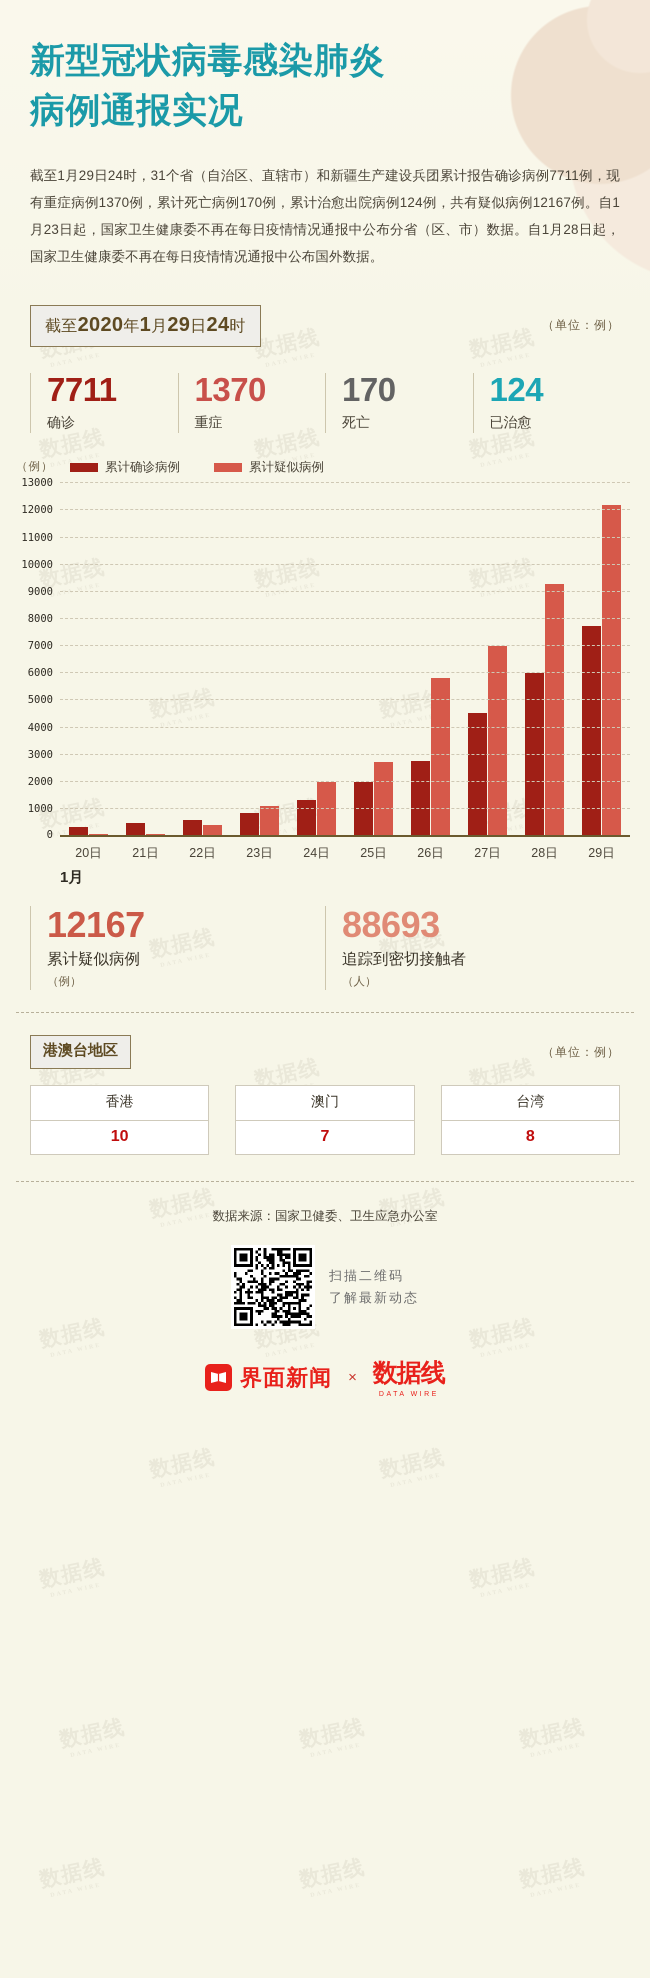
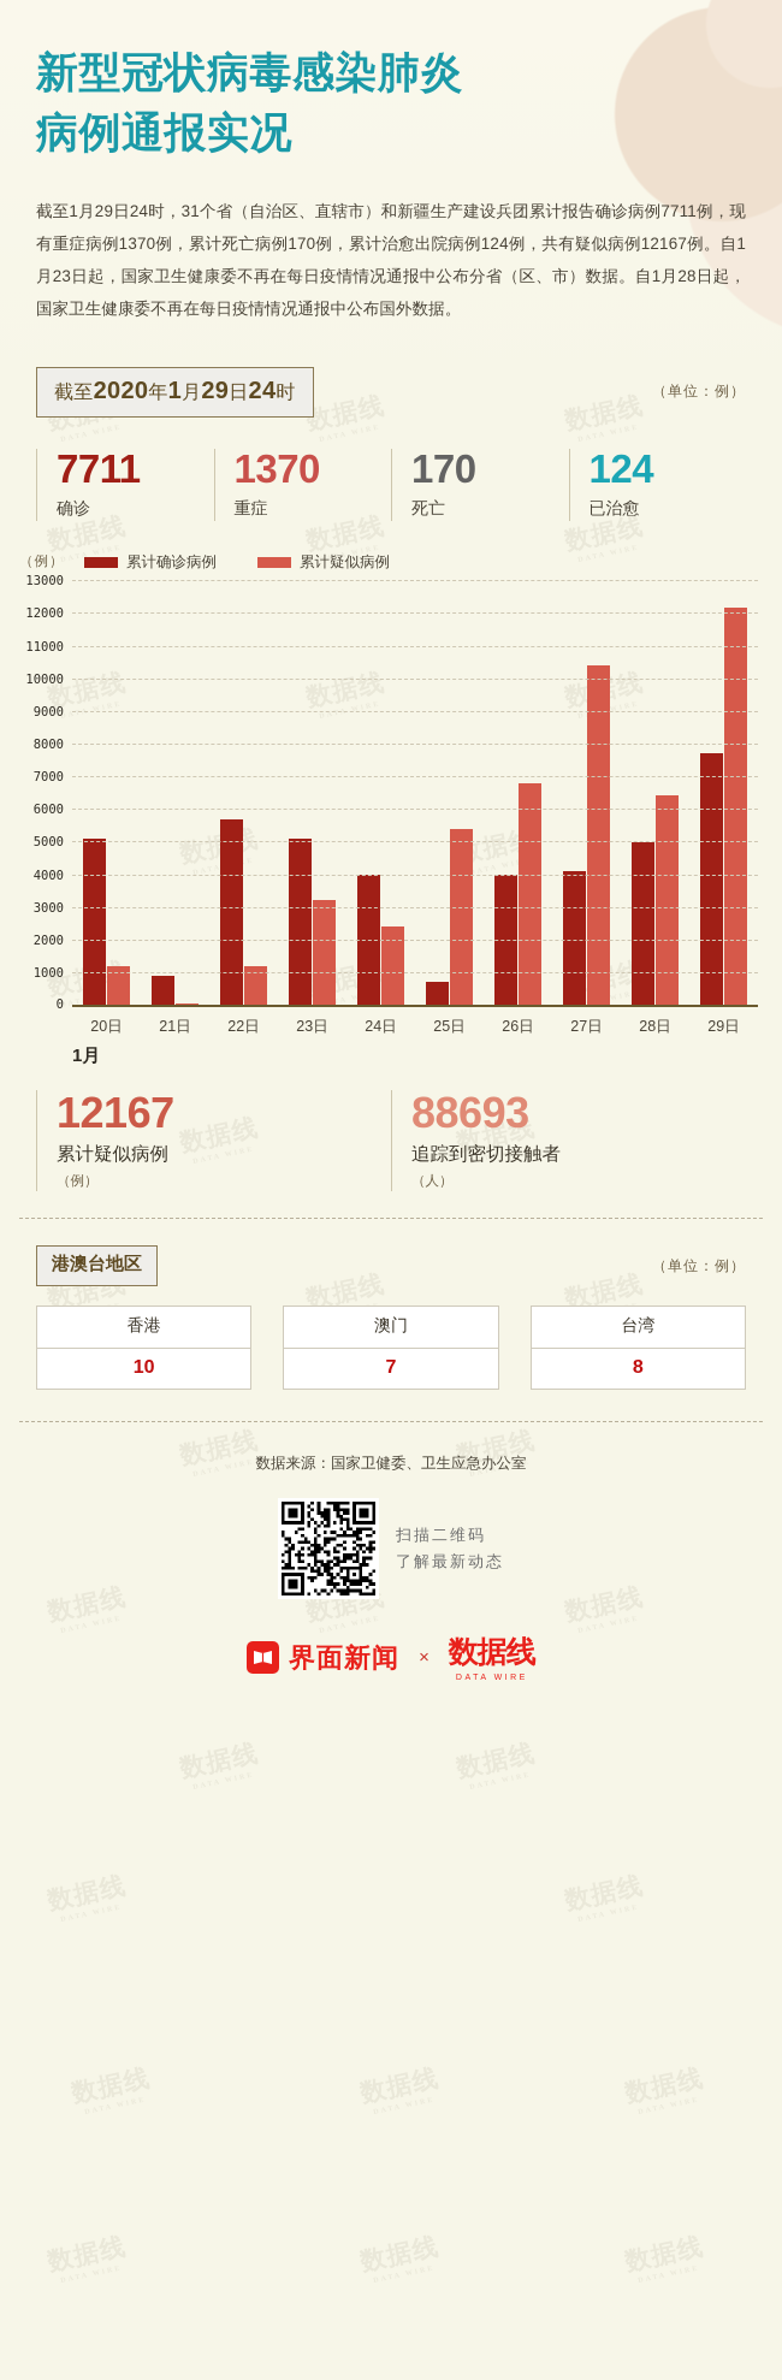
累计确诊病例/20日: 300 -> 5100
累计疑似病例/20日: 100 -> 1200
累计确诊病例/21日: 400 -> 900
累计确诊病例/22日: 600 -> 5700
累计疑似病例/22日: 400 -> 1200
累计确诊病例/23日: 800 -> 5100
累计疑似病例/23日: 1100 -> 3200
累计确诊病例/24日: 1300 -> 4000
累计疑似病例/24日: 2000 -> 2400
累计确诊病例/25日: 2000 -> 700
累计疑似病例/25日: 2700 -> 5400
累计确诊病例/26日: 2700 -> 4000
累计疑似病例/26日: 5800 -> 6800
累计确诊病例/27日: 4500 -> 4100
累计疑似病例/27日: 7000 -> 10400
累计确诊病例/28日: 6000 -> 5000
累计疑似病例/28日: 9200 -> 6400
